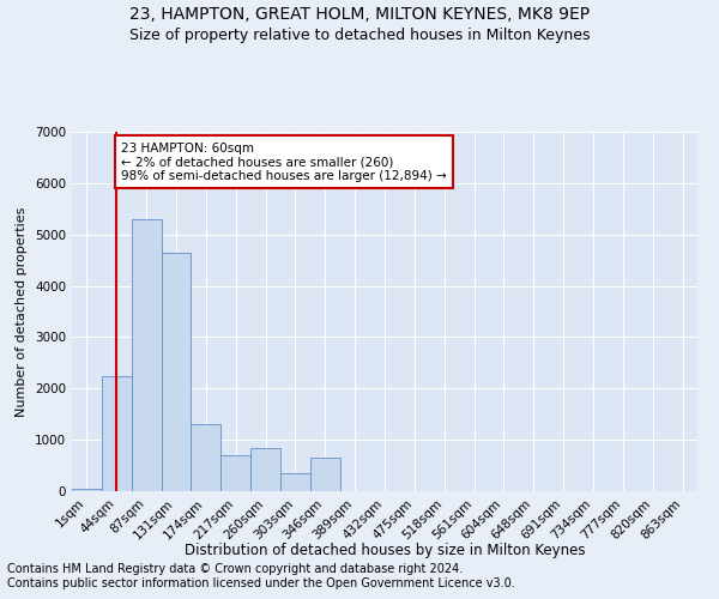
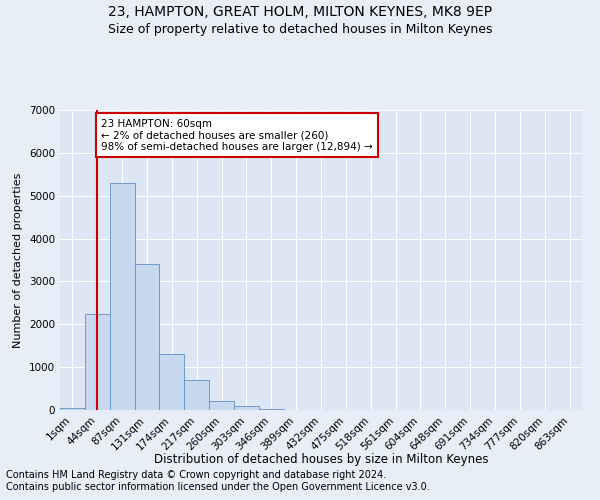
131sqm: 4650 -> 3400
260sqm: 850 -> 200
303sqm: 350 -> 90
346sqm: 650 -> 30
